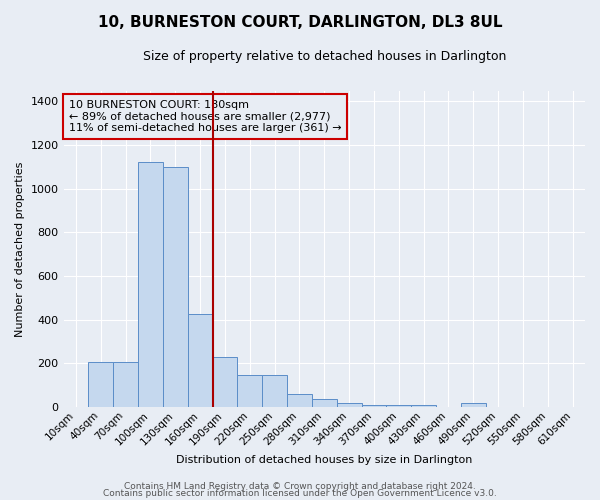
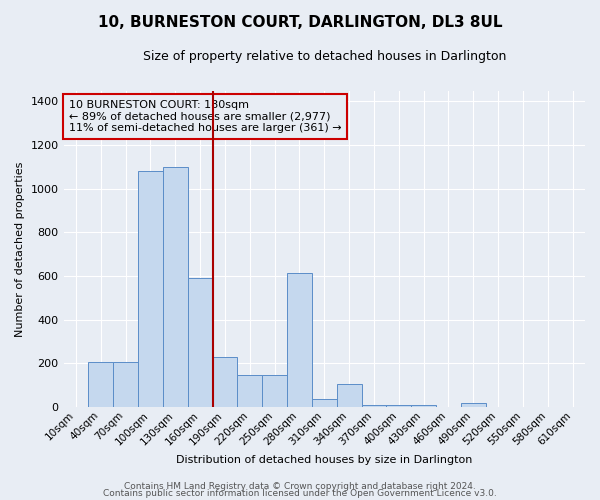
100sqm: 1125 -> 1080
160sqm: 425 -> 590
280sqm: 60 -> 615
340sqm: 20 -> 105
